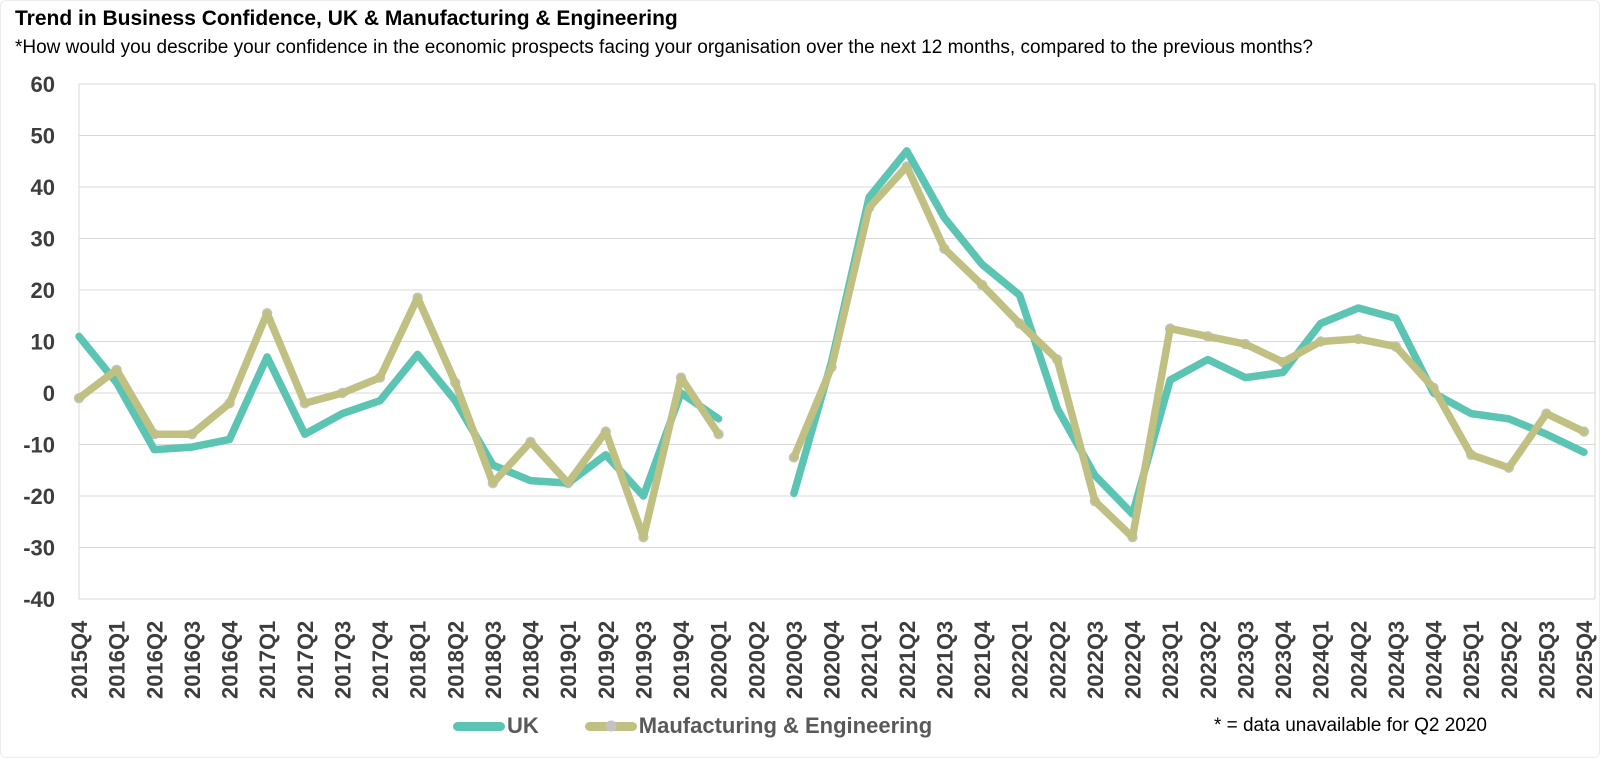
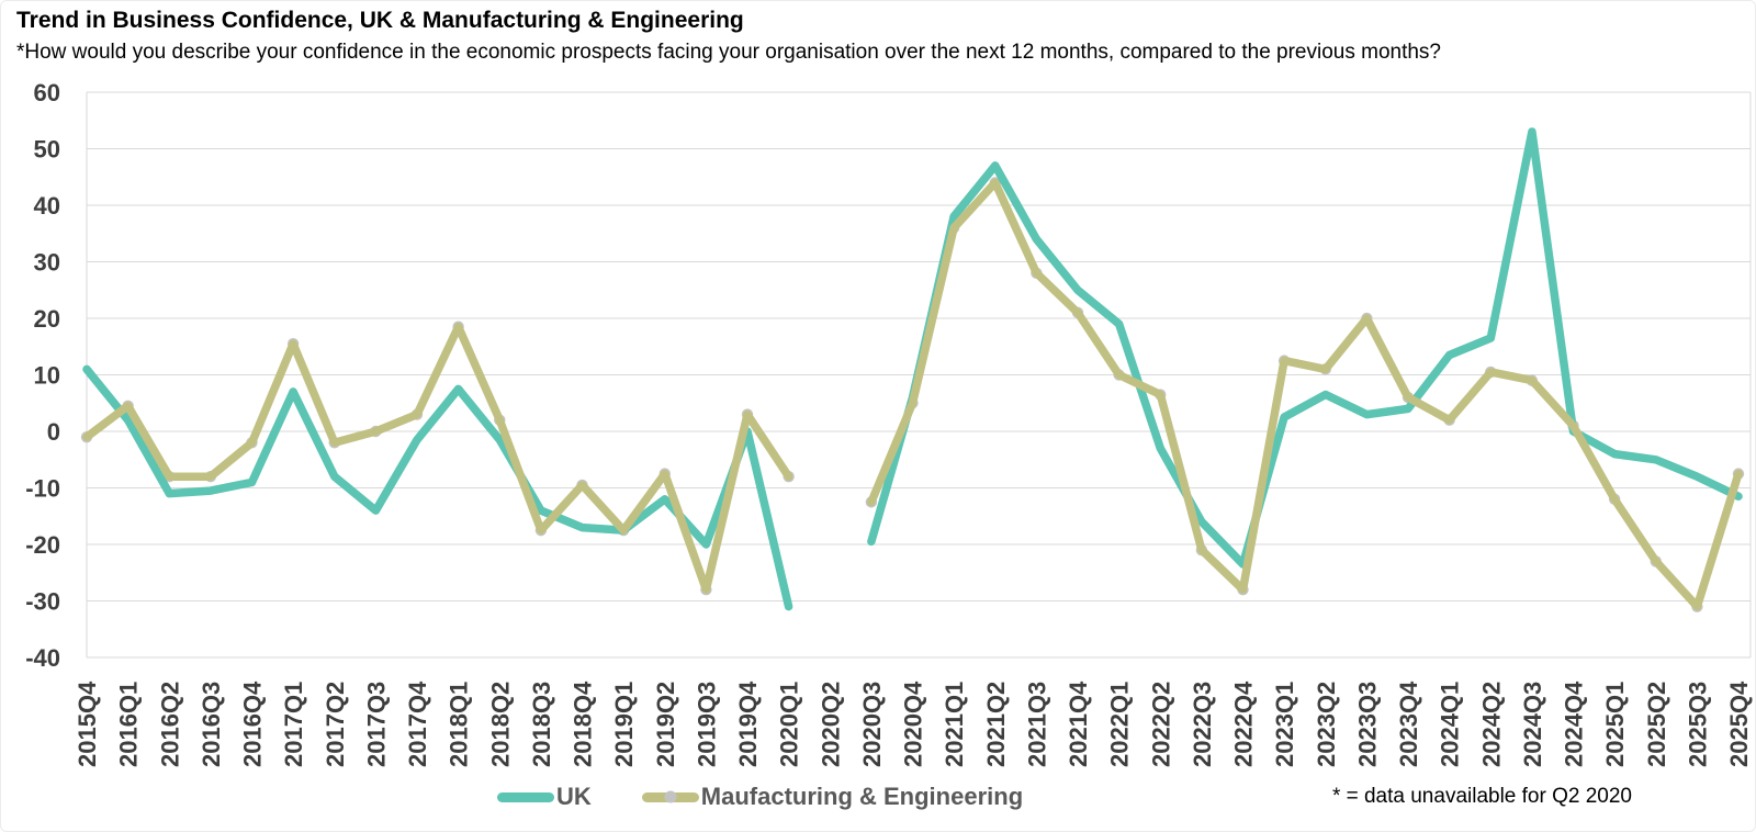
UK/2017Q3: -4 -> -14
UK/2020Q1: -5 -> -31
Maufacturing & Engineering/2022Q1: 14 -> 10
Maufacturing & Engineering/2023Q3: 10 -> 20
Maufacturing & Engineering/2024Q1: 10 -> 2
UK/2024Q3: 14 -> 53
Maufacturing & Engineering/2025Q2: -14 -> -23
Maufacturing & Engineering/2025Q3: -4 -> -31
